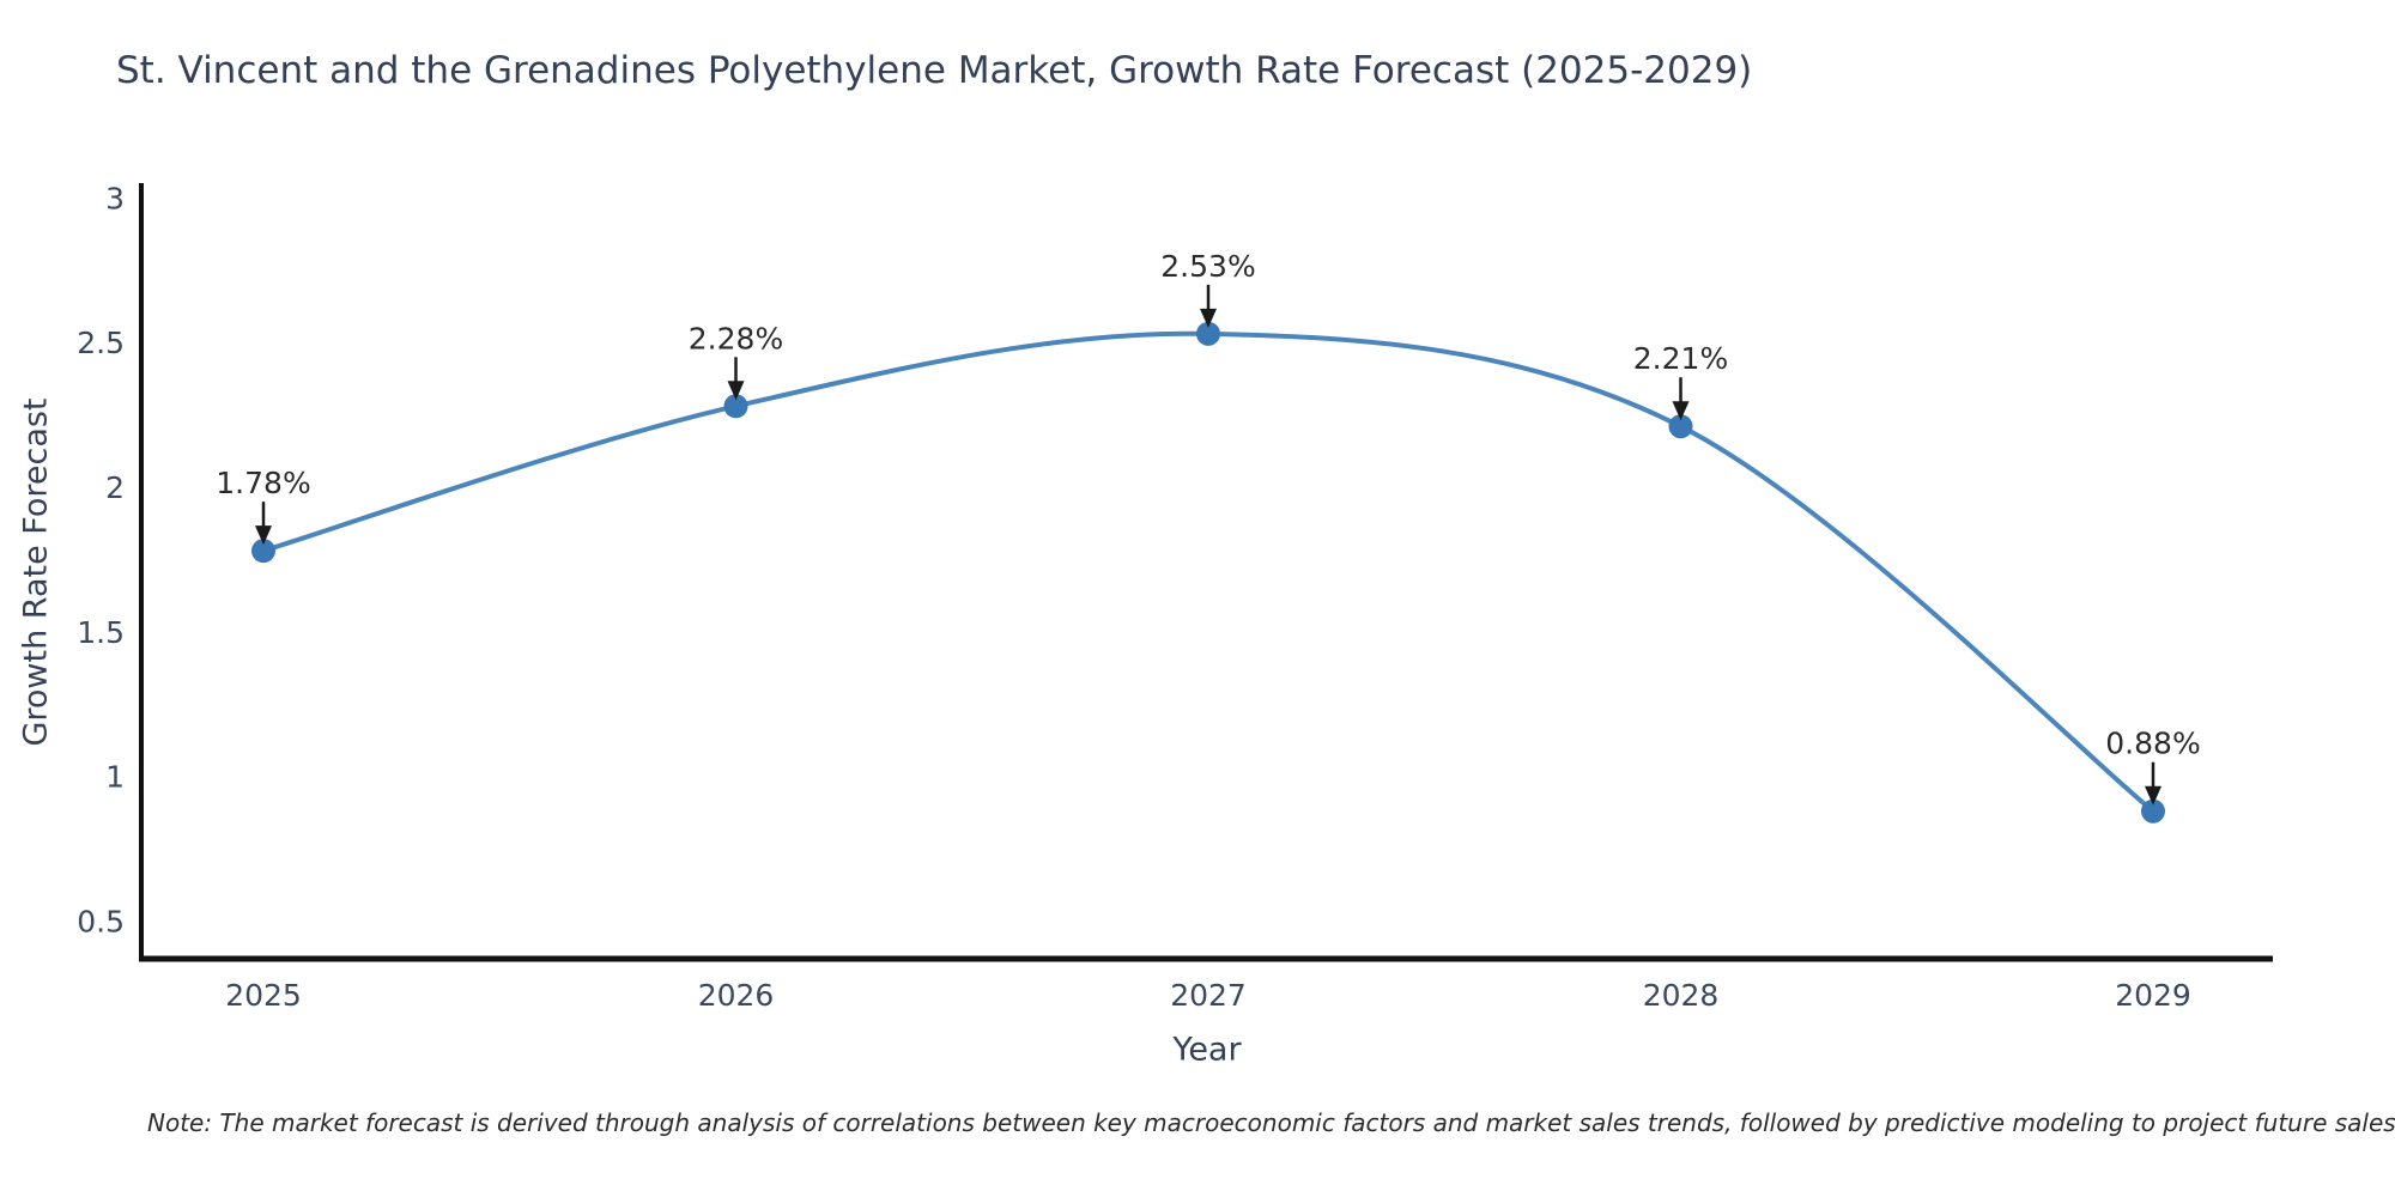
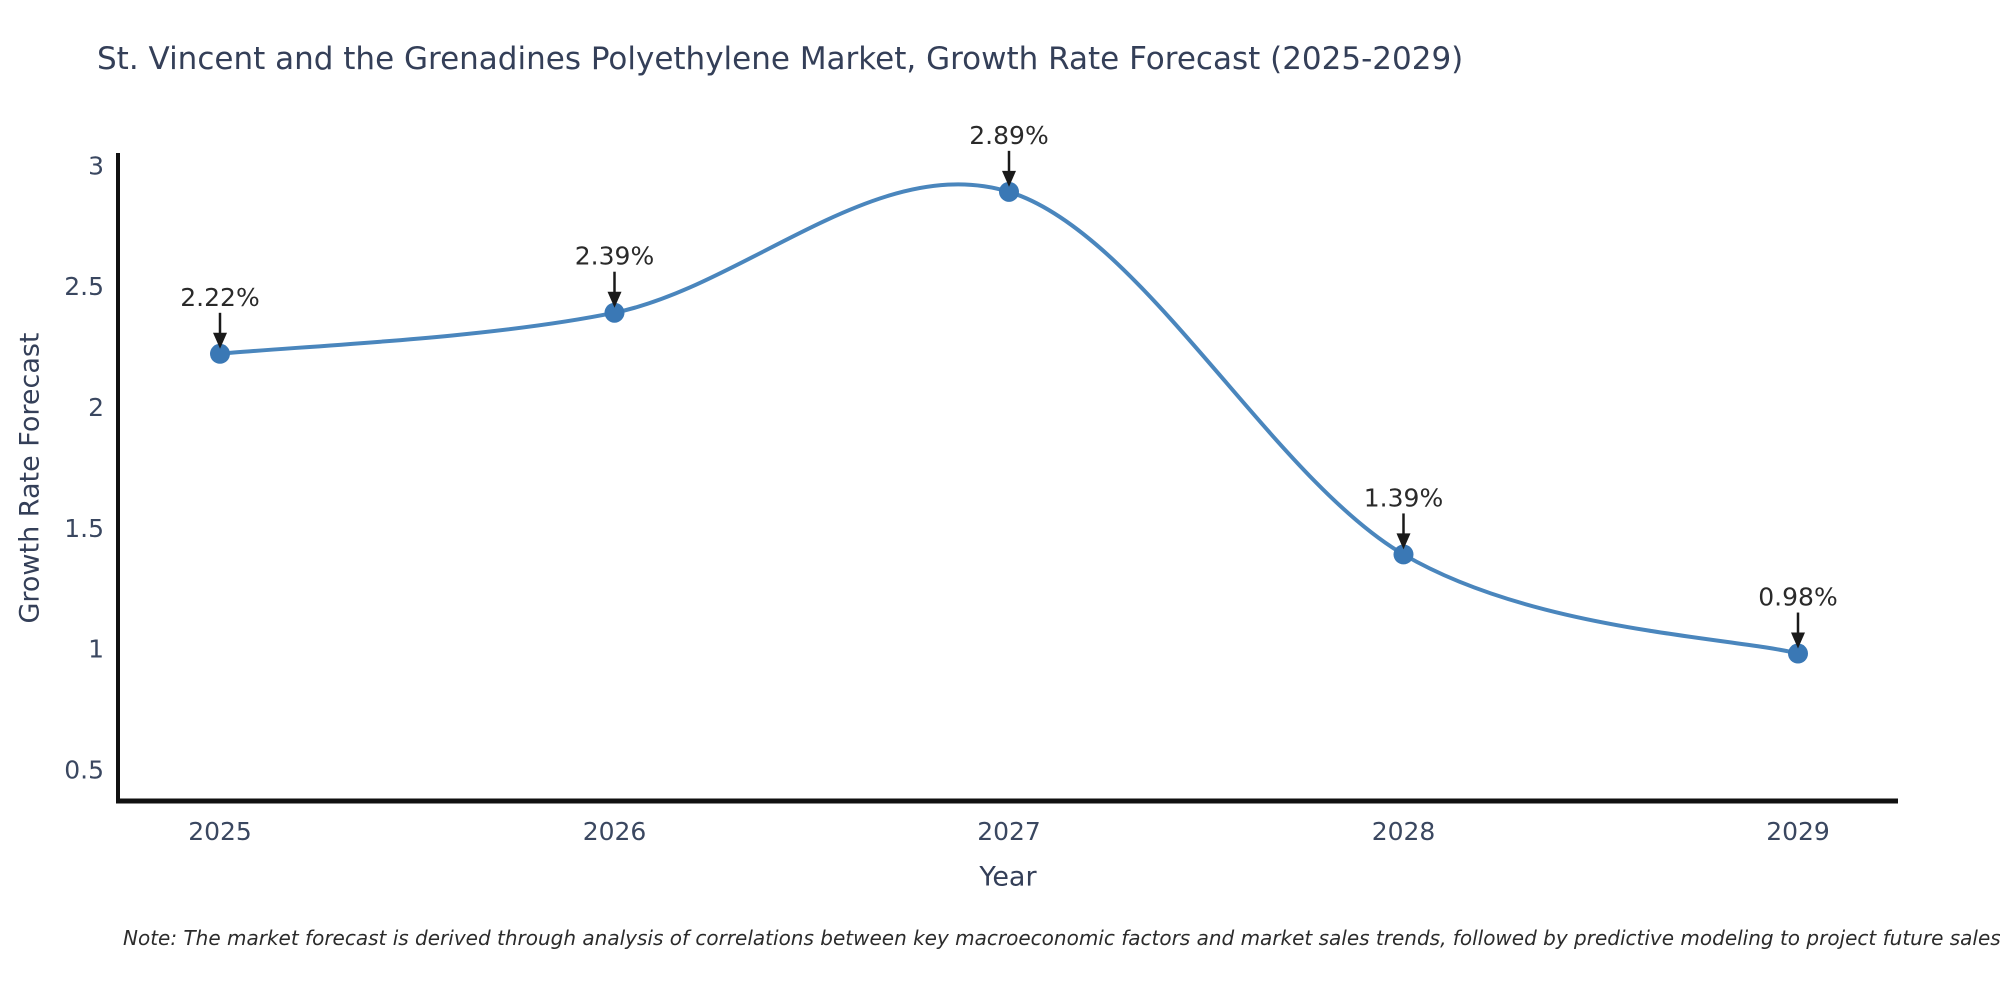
2025: 1.78% -> 2.22%
2026: 2.28% -> 2.39%
2027: 2.53% -> 2.89%
2028: 2.21% -> 1.39%
2029: 0.88% -> 0.98%
